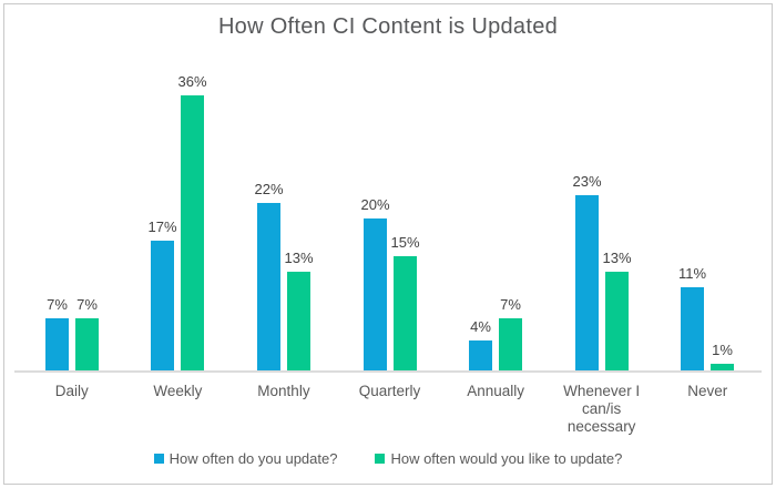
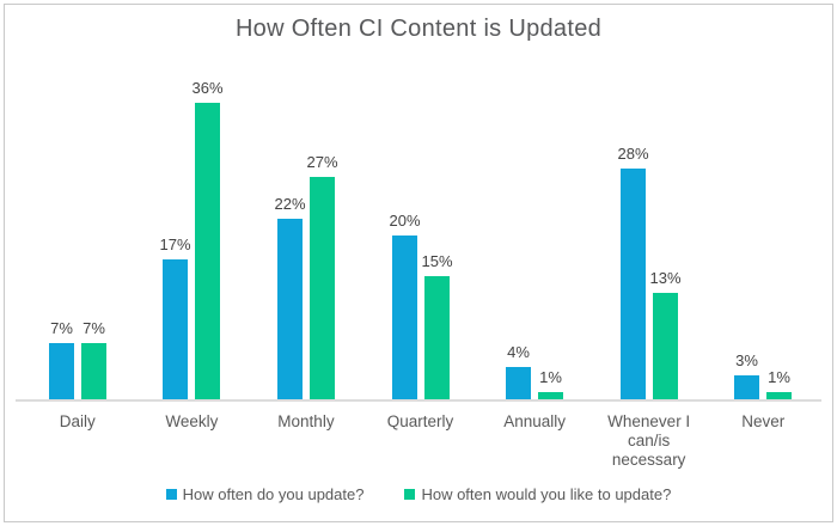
How often would you like to update?/Monthly: 13% -> 27%
How often would you like to update?/Annually: 7% -> 1%
How often do you update?/Whenever I can/is necessary: 23% -> 28%
How often do you update?/Never: 11% -> 3%
